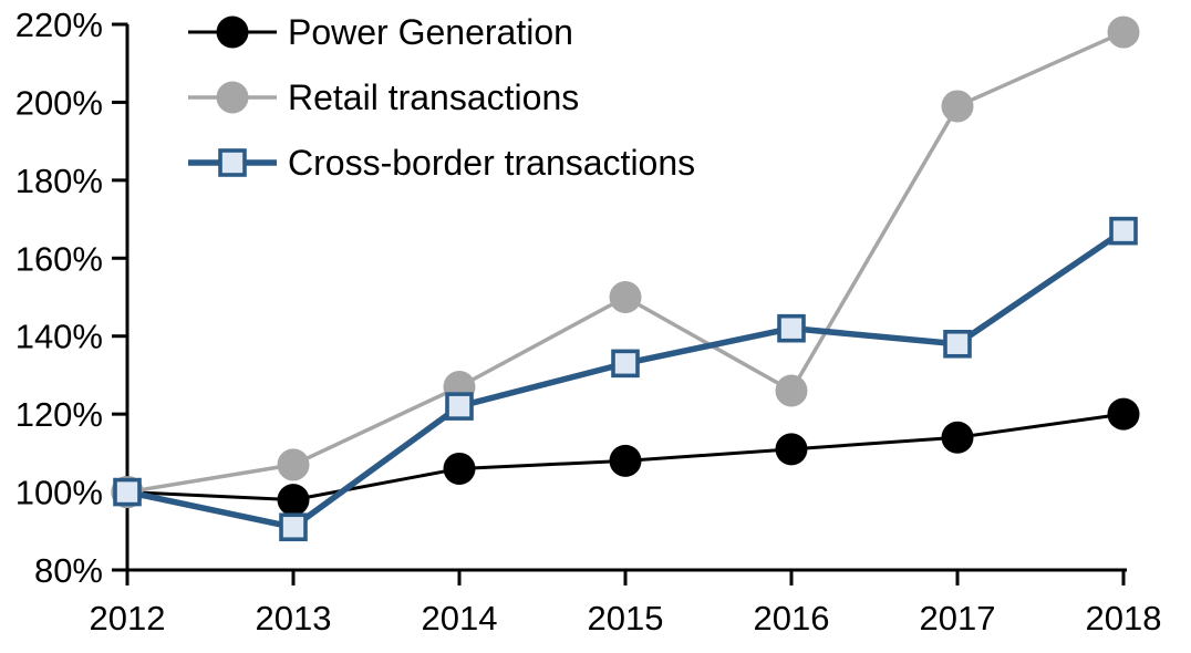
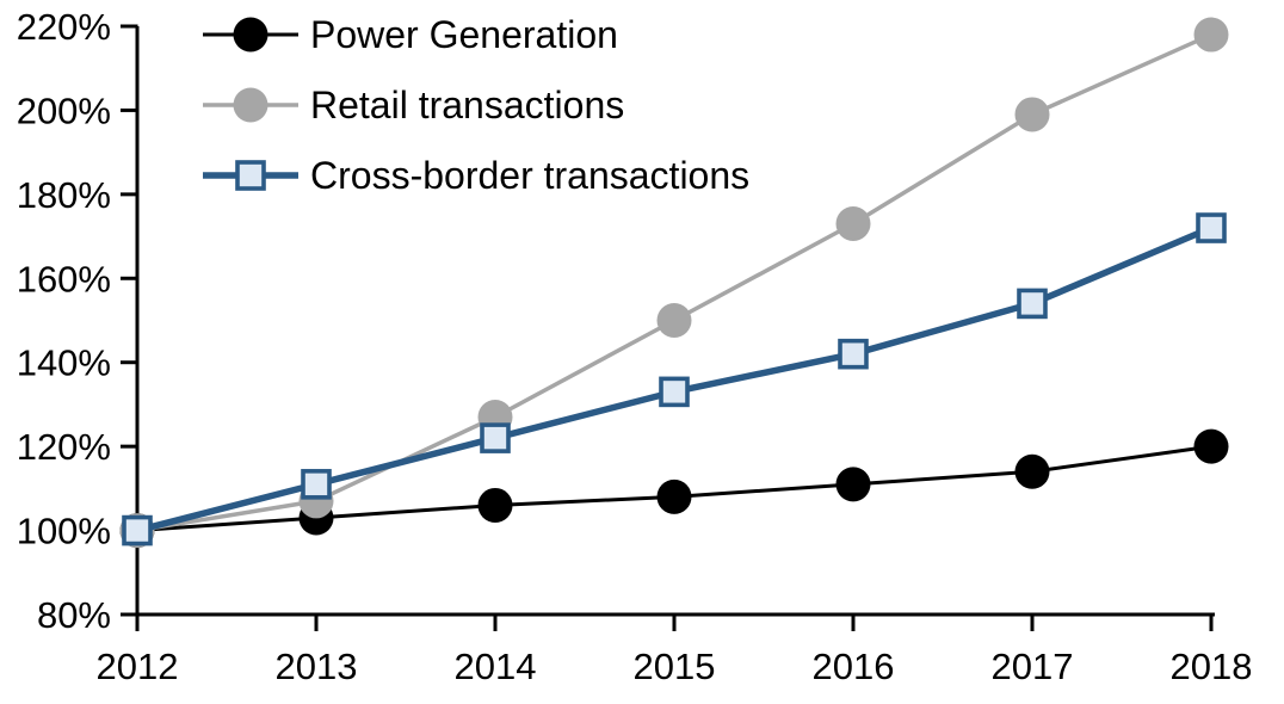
Power Generation/2013: 98% -> 103%
Cross-border transactions/2013: 91% -> 111%
Retail transactions/2016: 126% -> 173%
Cross-border transactions/2017: 138% -> 154%
Cross-border transactions/2018: 167% -> 172%
